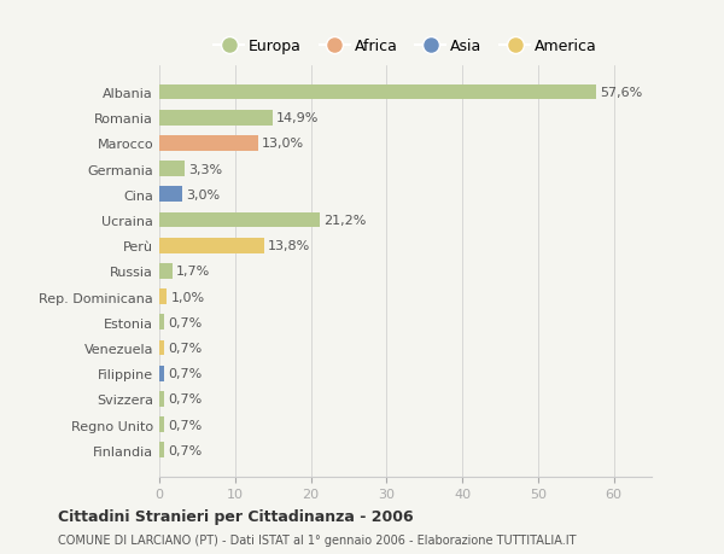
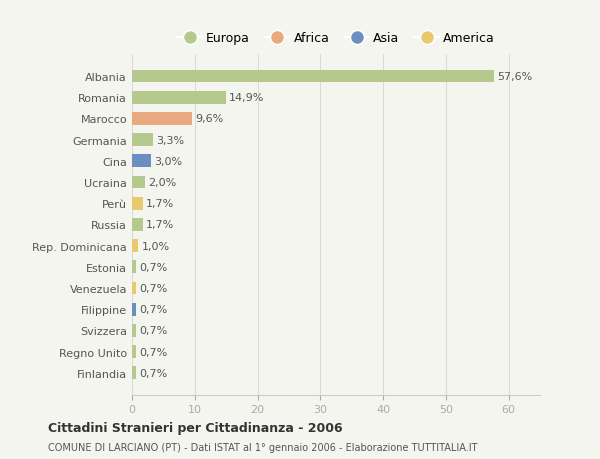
Marocco: 13,0% -> 9,6%
Ucraina: 21,2% -> 2,0%
Perù: 13,8% -> 1,7%
